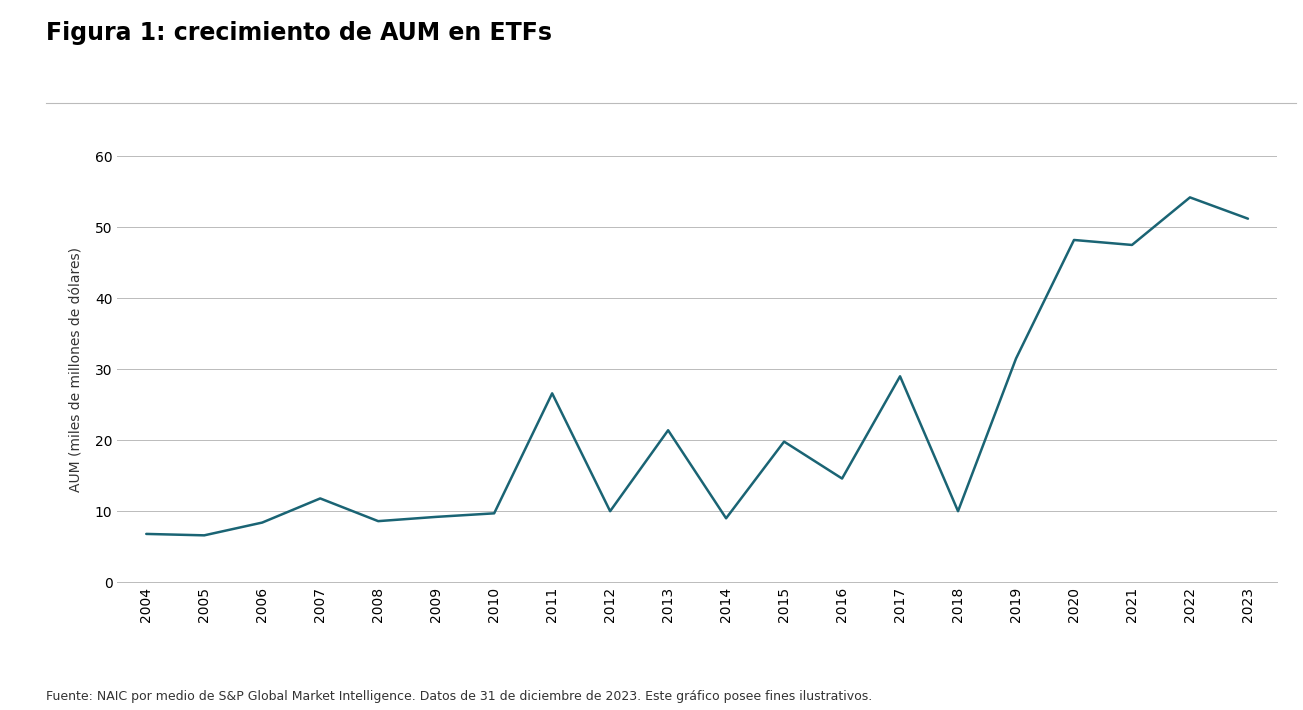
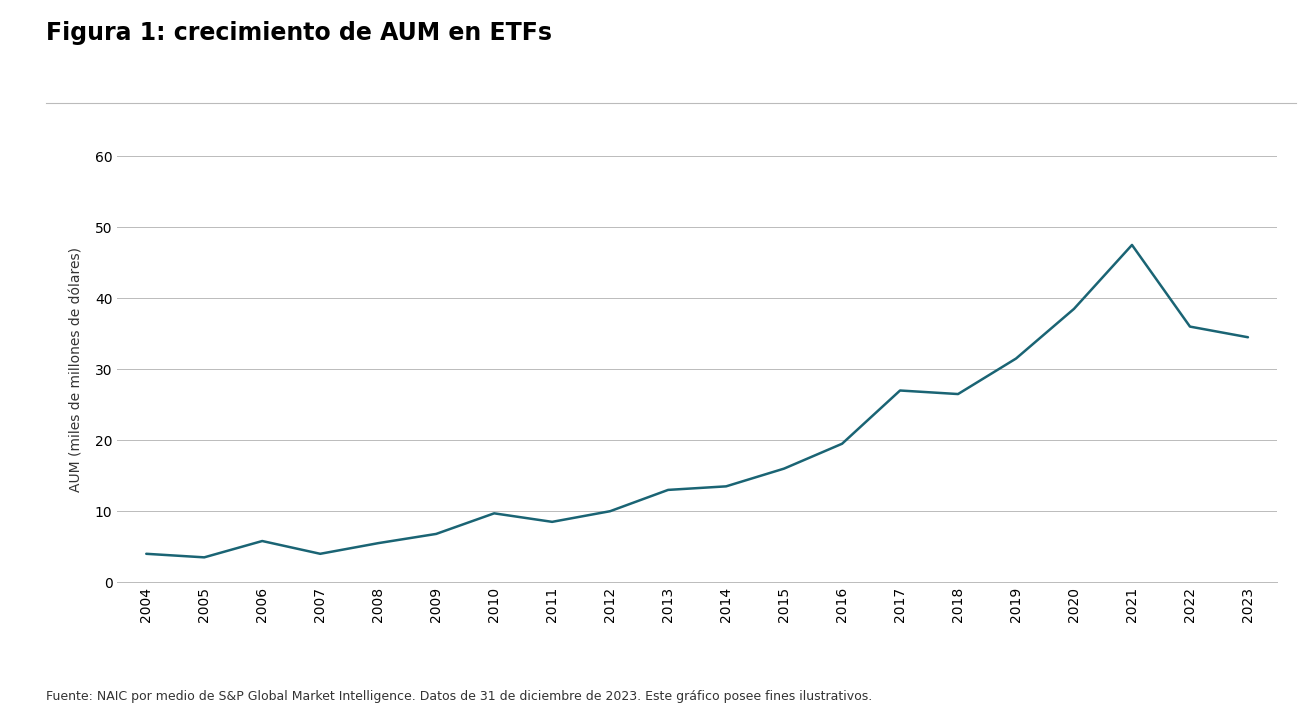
2004: 6.8 -> 4.0
2005: 6.6 -> 3.5
2006: 8.4 -> 5.8
2007: 11.8 -> 4.0
2008: 8.6 -> 5.5
2009: 9.2 -> 6.8
2011: 26.6 -> 8.5
2013: 21.4 -> 13.0
2014: 9.0 -> 13.5
2015: 19.8 -> 16.0
2016: 14.6 -> 19.5
2017: 29.0 -> 27.0
2018: 10.0 -> 26.5
2020: 48.2 -> 38.5
2022: 54.2 -> 36.0
2023: 51.2 -> 34.5
